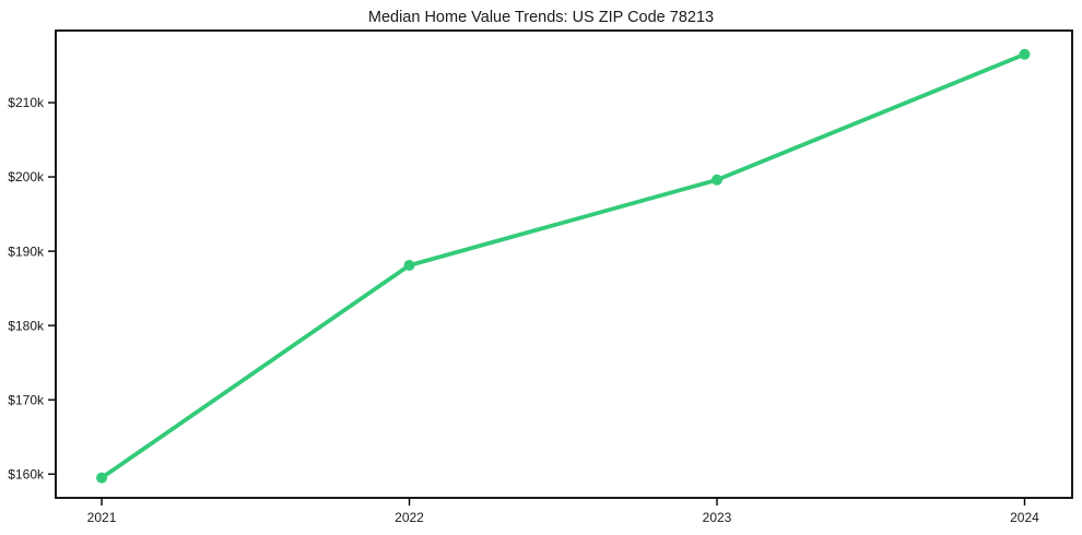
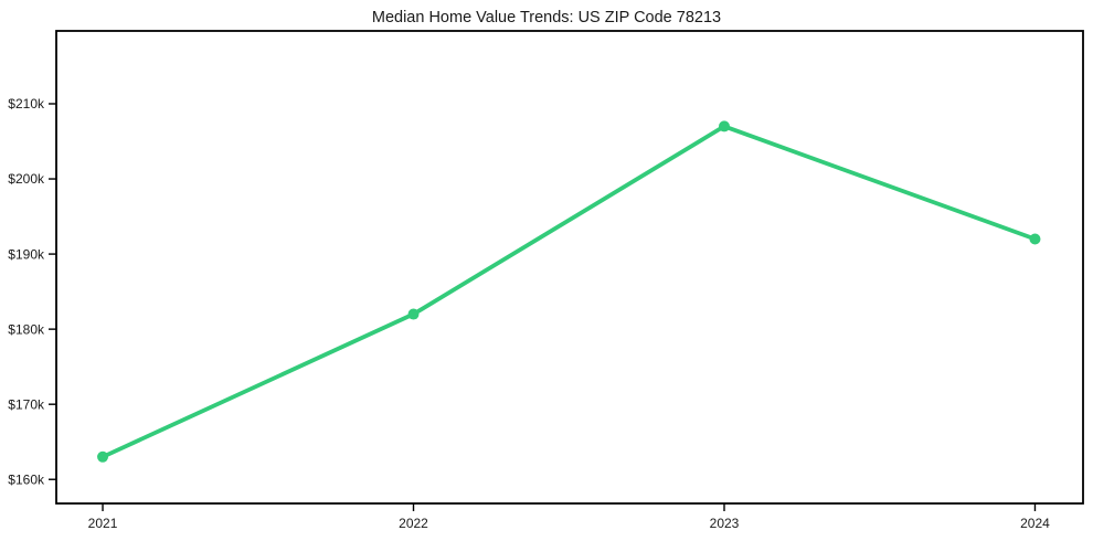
2021: $160k -> $163k
2022: $188k -> $182k
2023: $200k -> $207k
2024: $216k -> $192k
